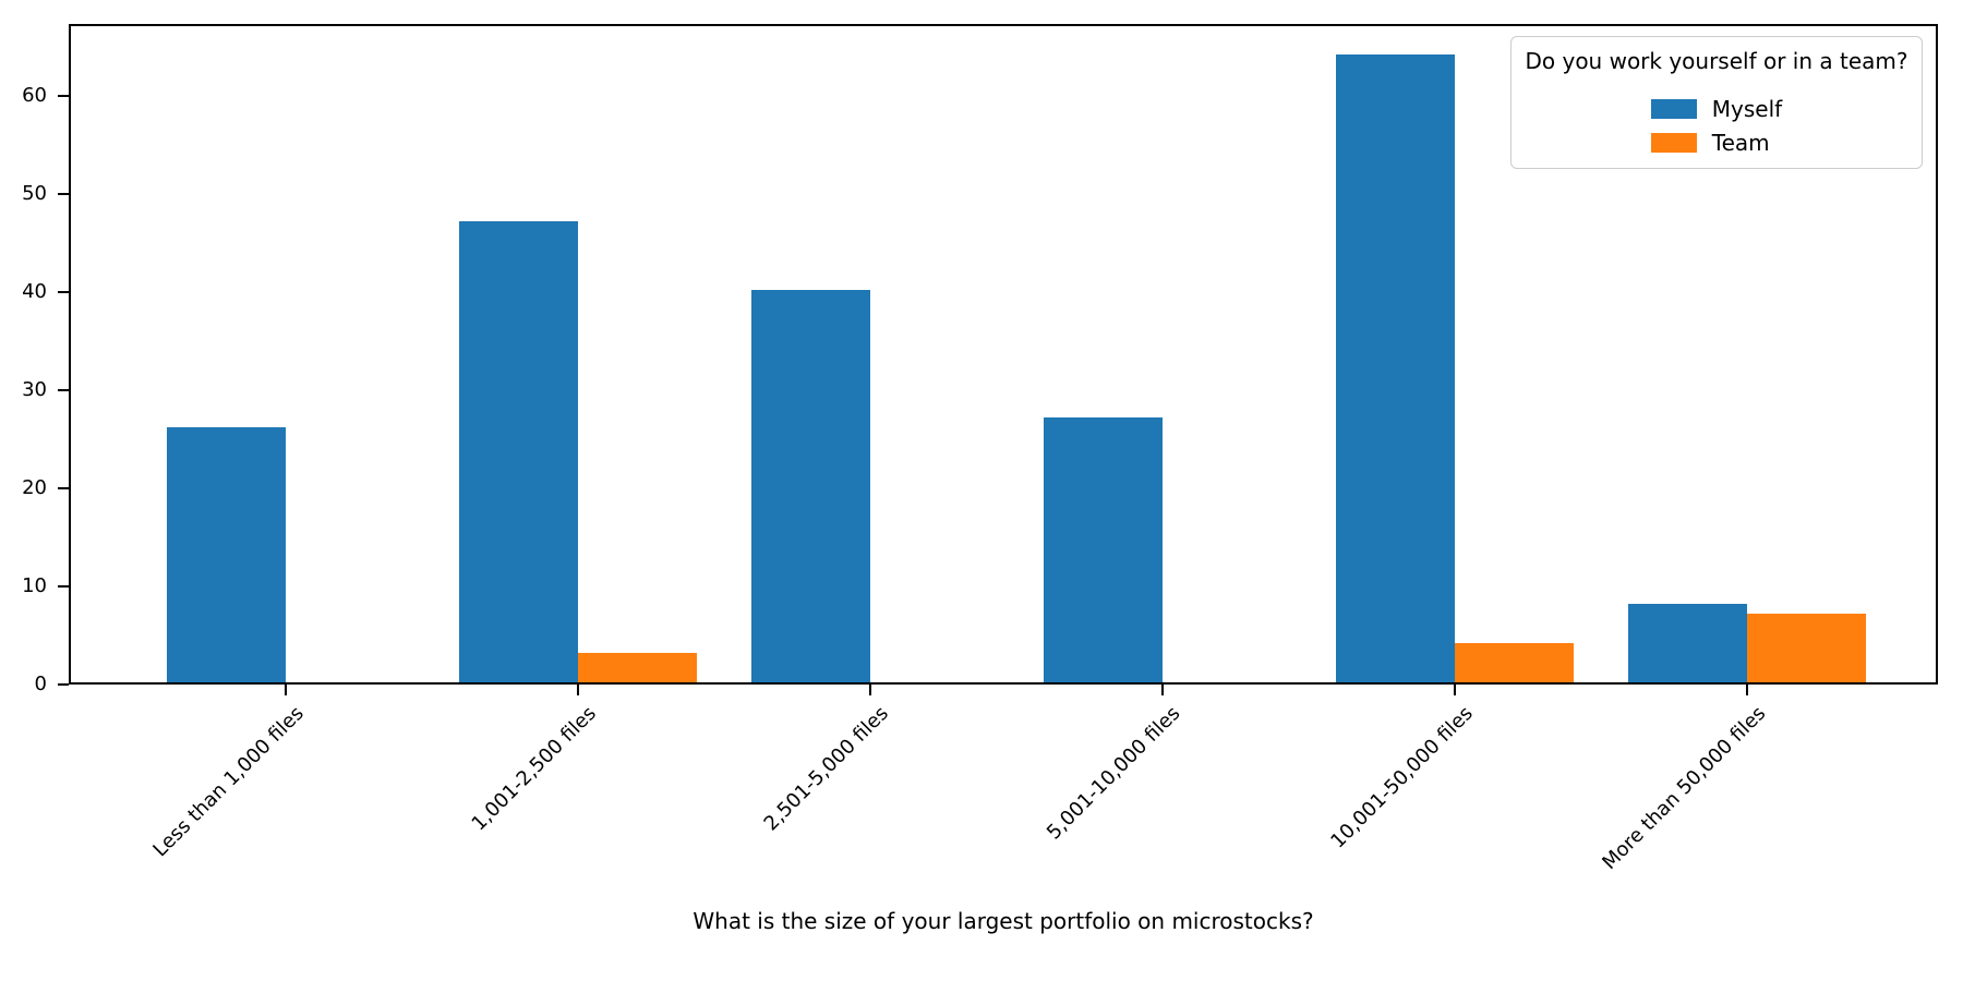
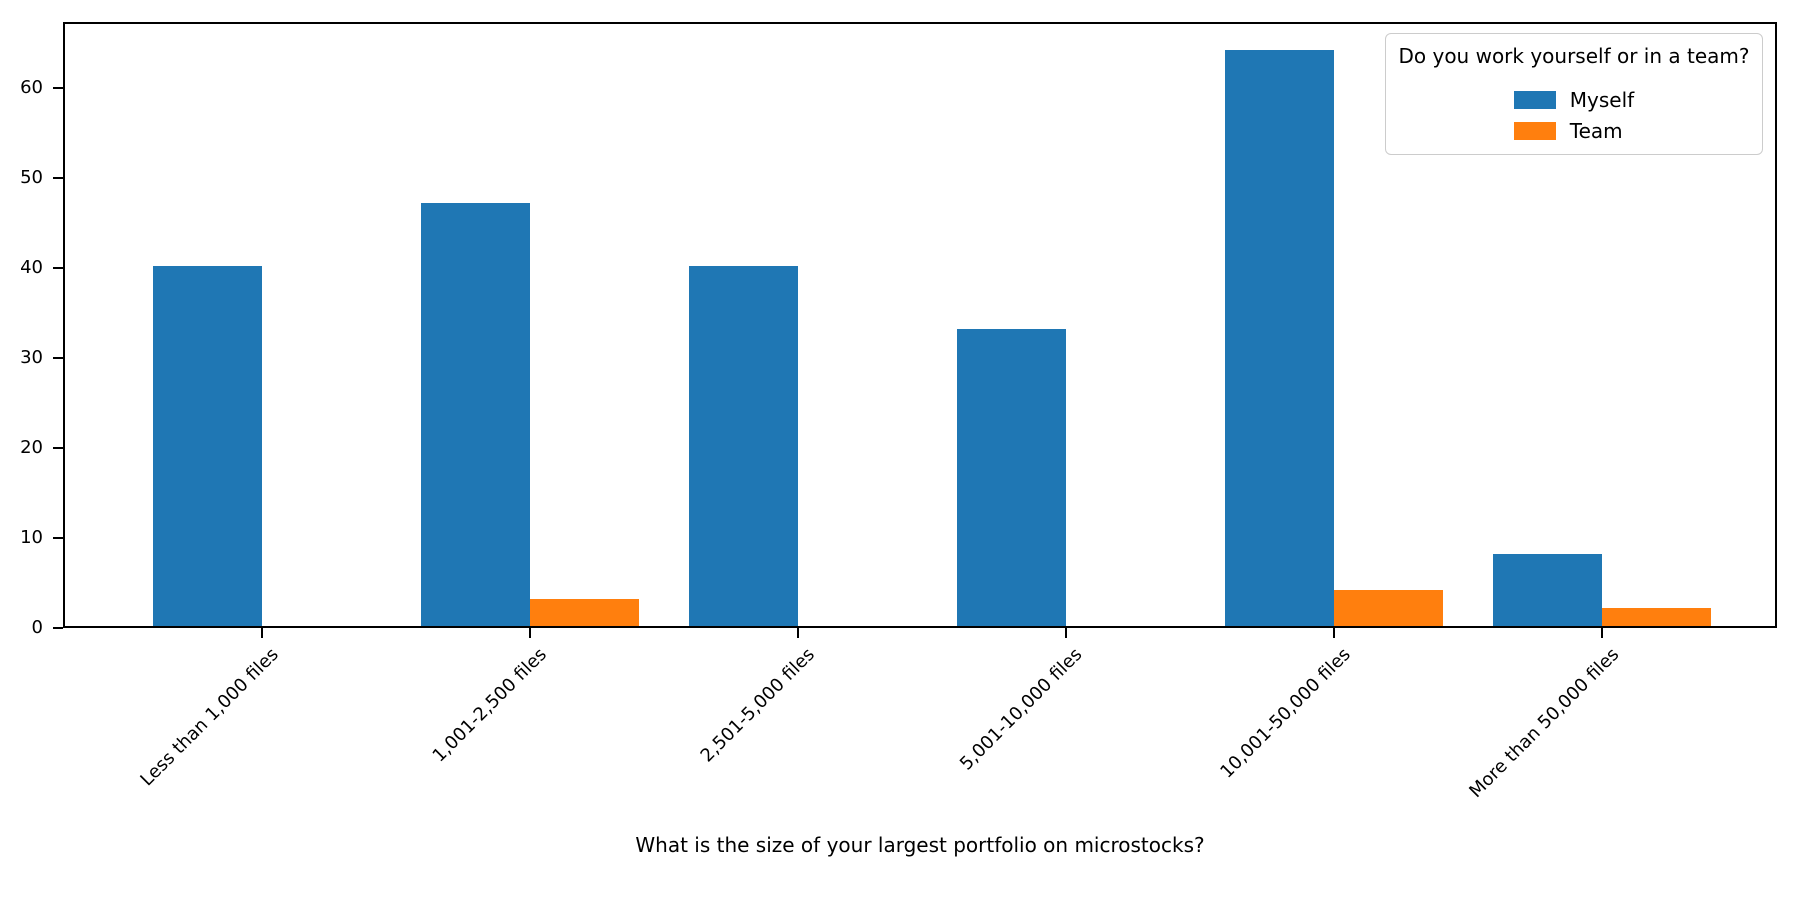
Myself/Less than 1,000 files: 26 -> 40
Myself/5,001-10,000 files: 27 -> 33
Team/More than 50,000 files: 7 -> 2
